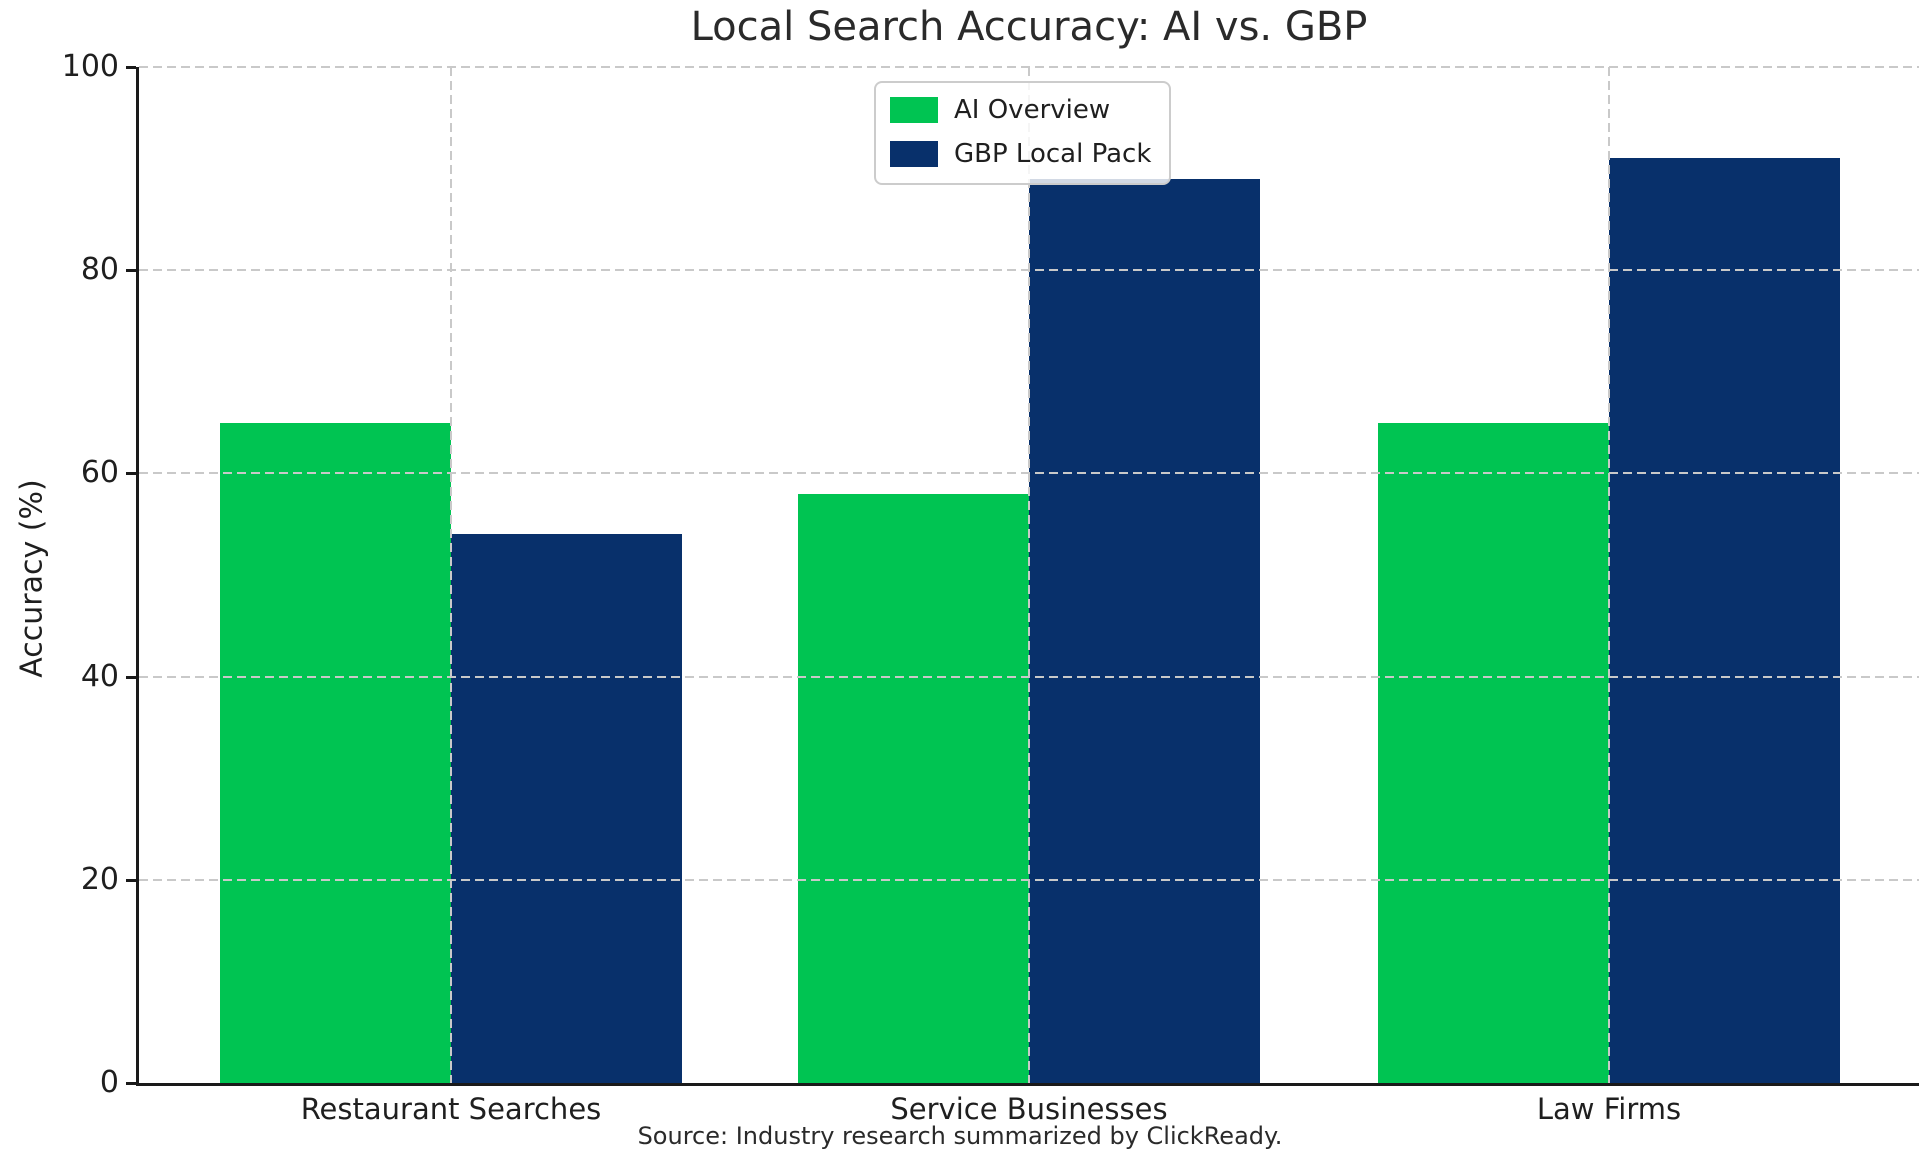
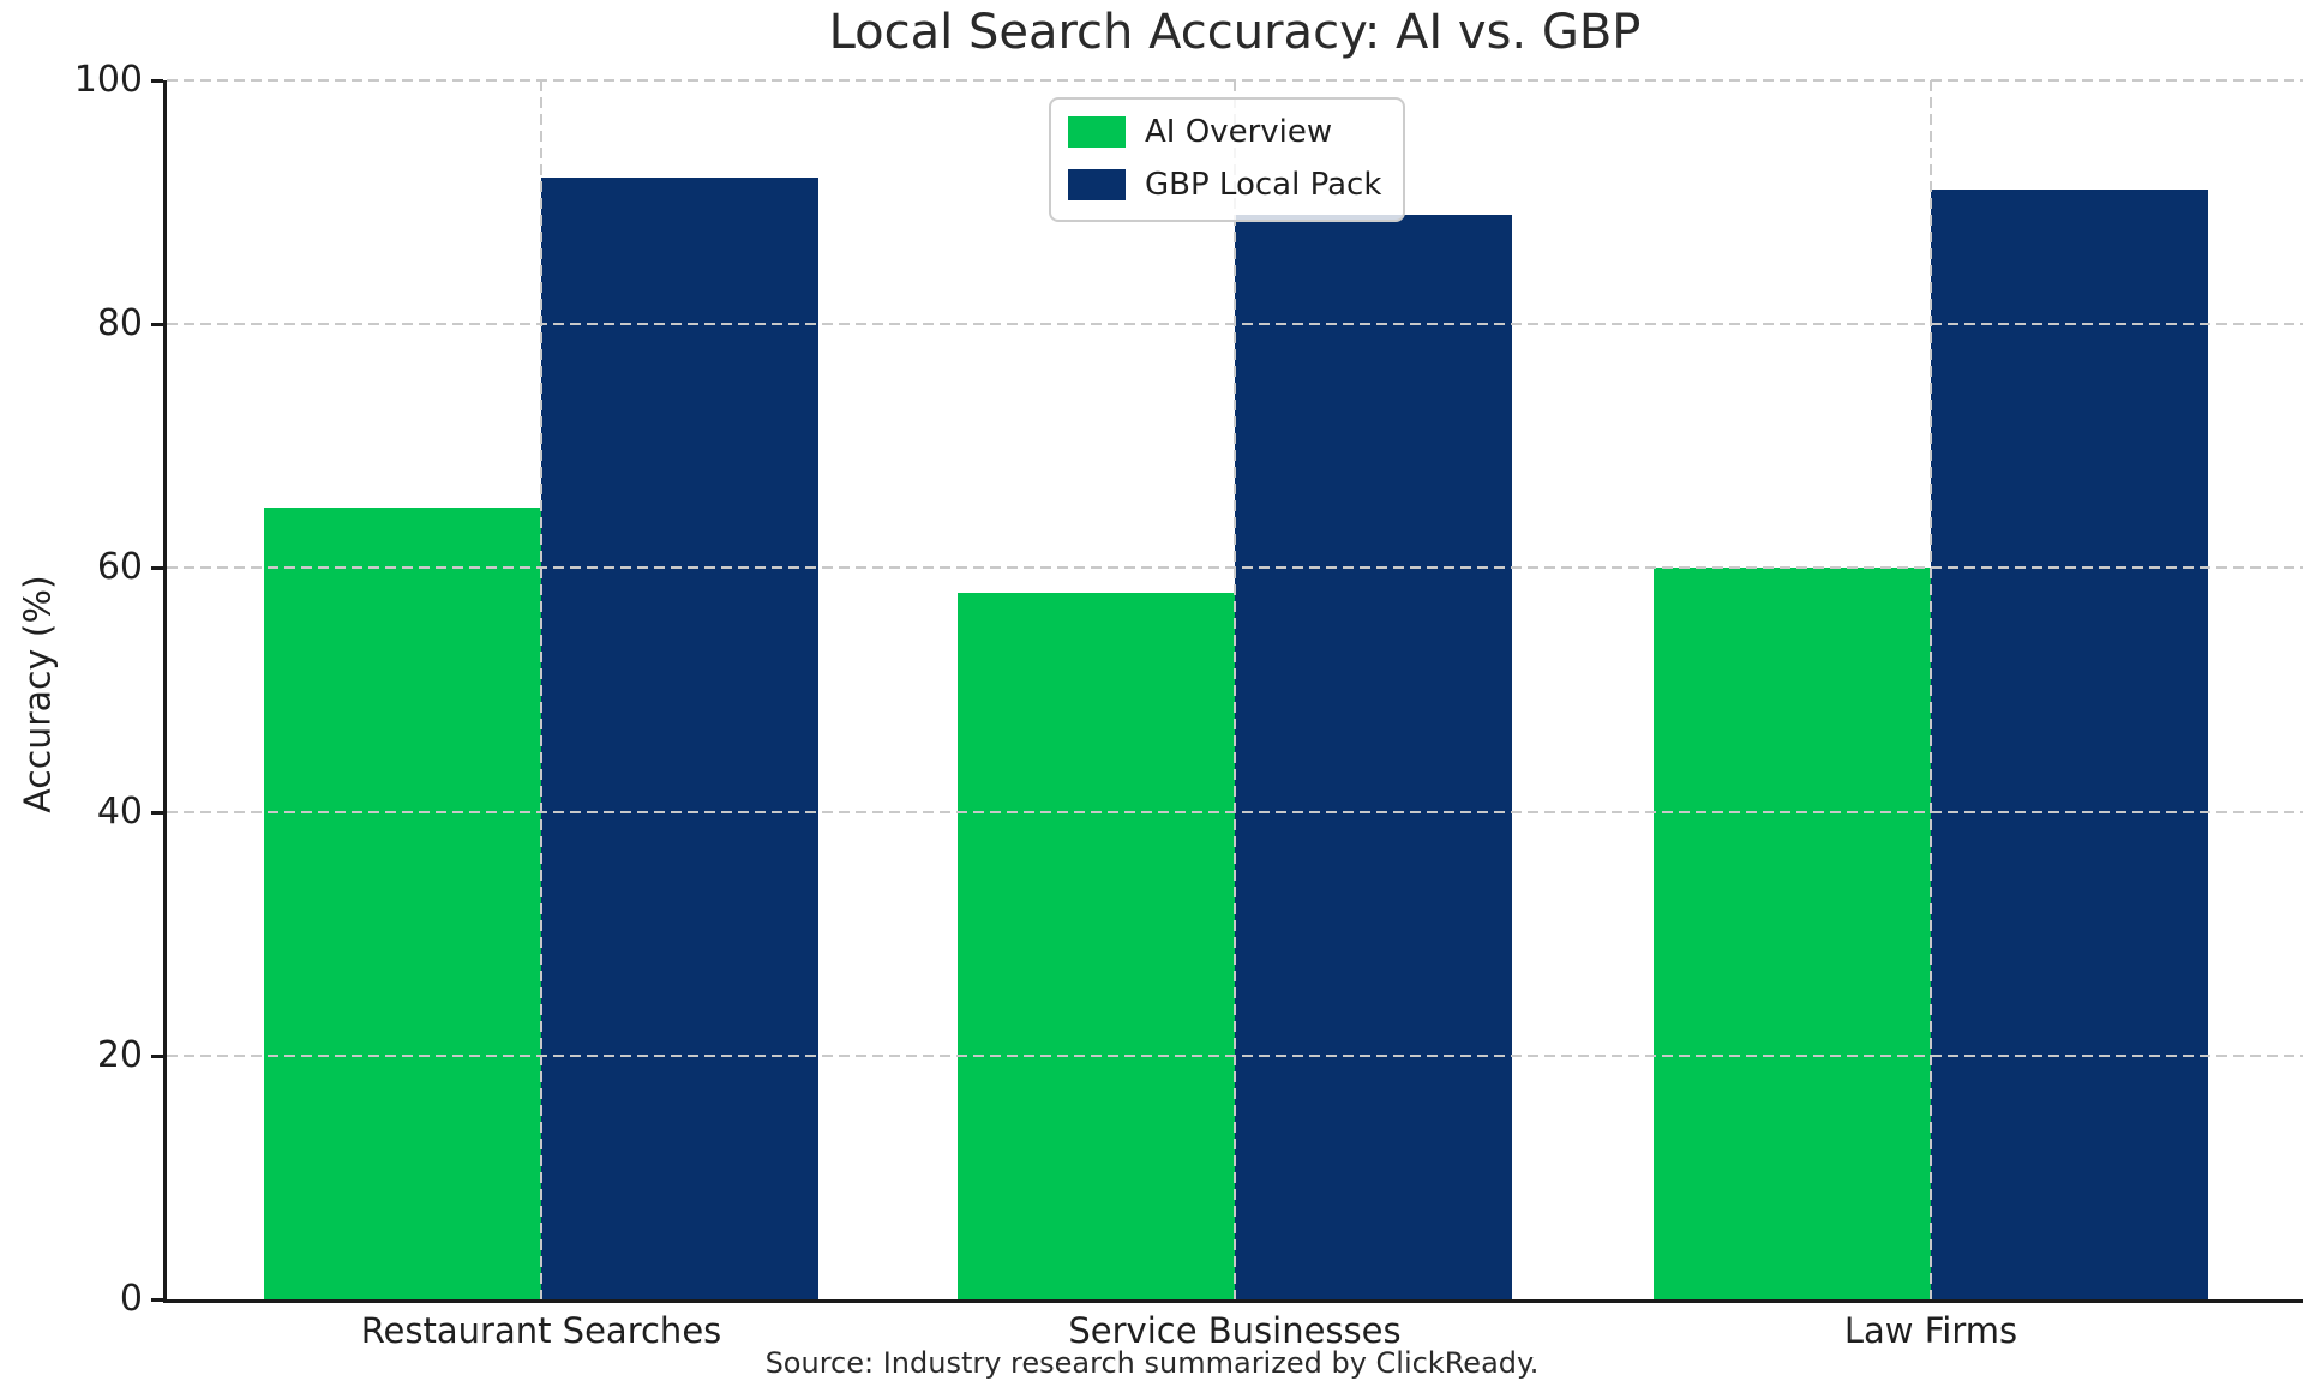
GBP Local Pack/Restaurant Searches: 54 -> 92
AI Overview/Law Firms: 65 -> 60
